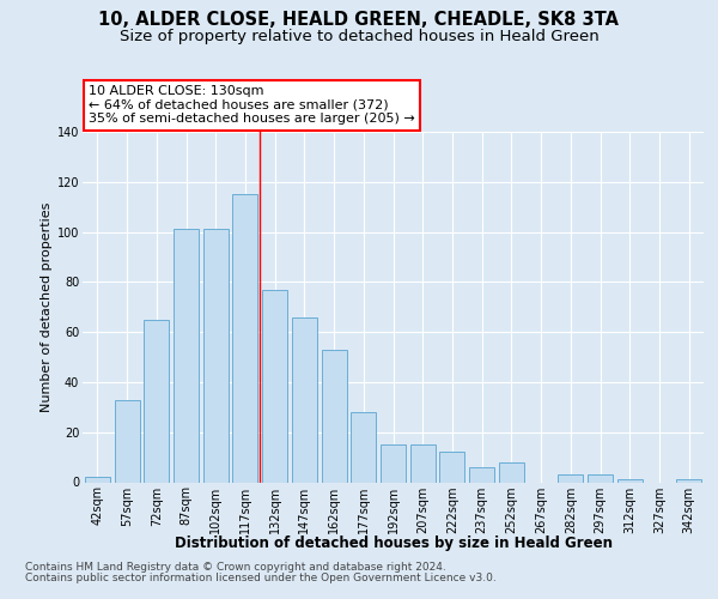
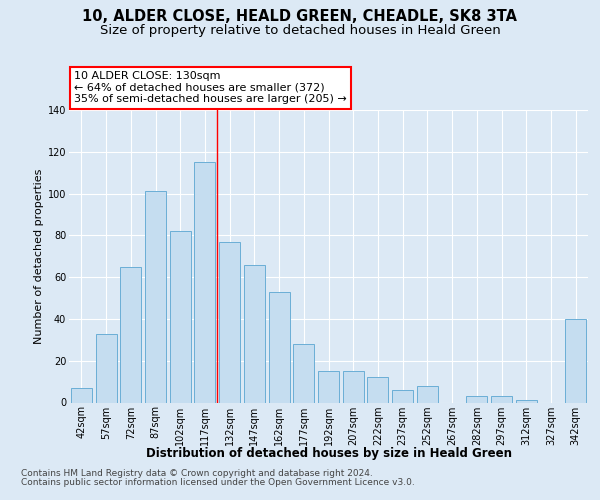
42sqm: 2 -> 7
102sqm: 101 -> 82
342sqm: 1 -> 40
